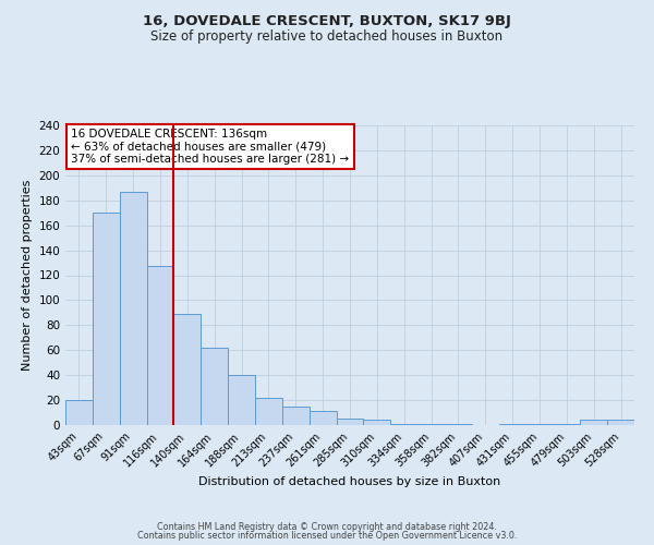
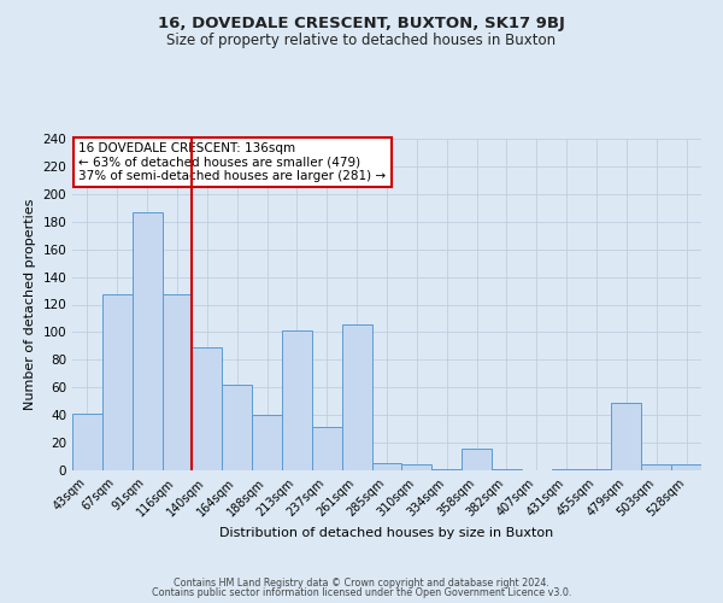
43sqm: 20 -> 41
67sqm: 170 -> 127
213sqm: 22 -> 101
237sqm: 15 -> 31
261sqm: 11 -> 106
358sqm: 1 -> 16
479sqm: 1 -> 49
